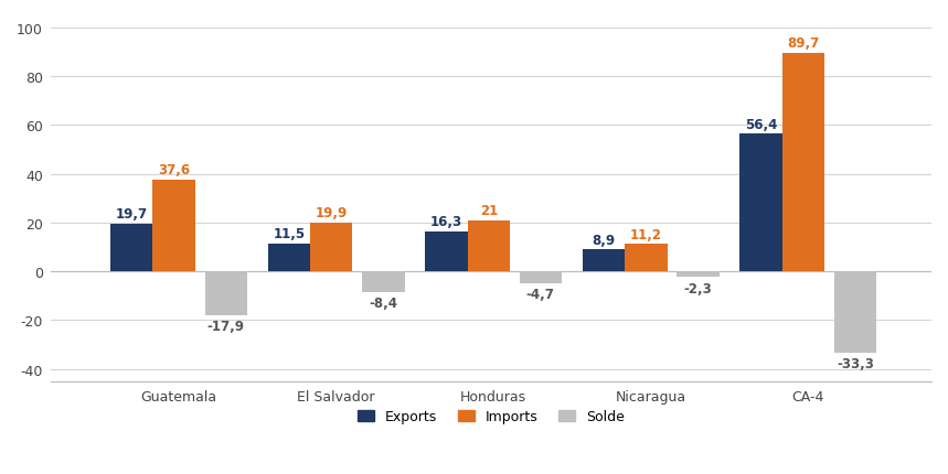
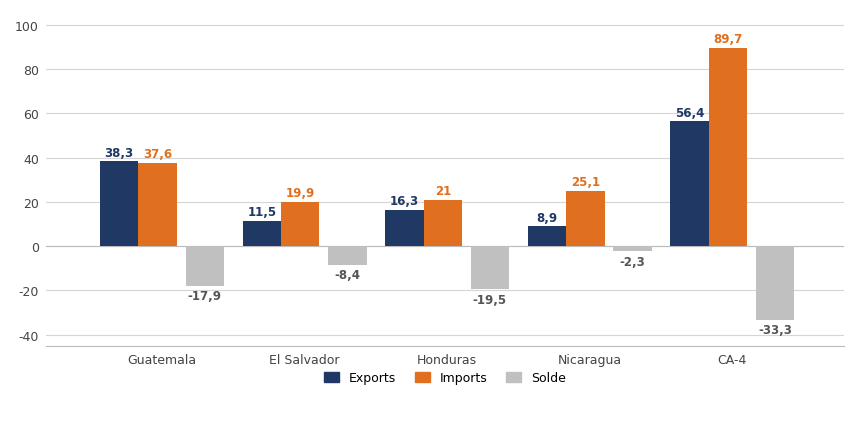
Exports/Guatemala: 19,7 -> 38,3
Solde/Honduras: -4,7 -> -19,5
Imports/Nicaragua: 11,2 -> 25,1
